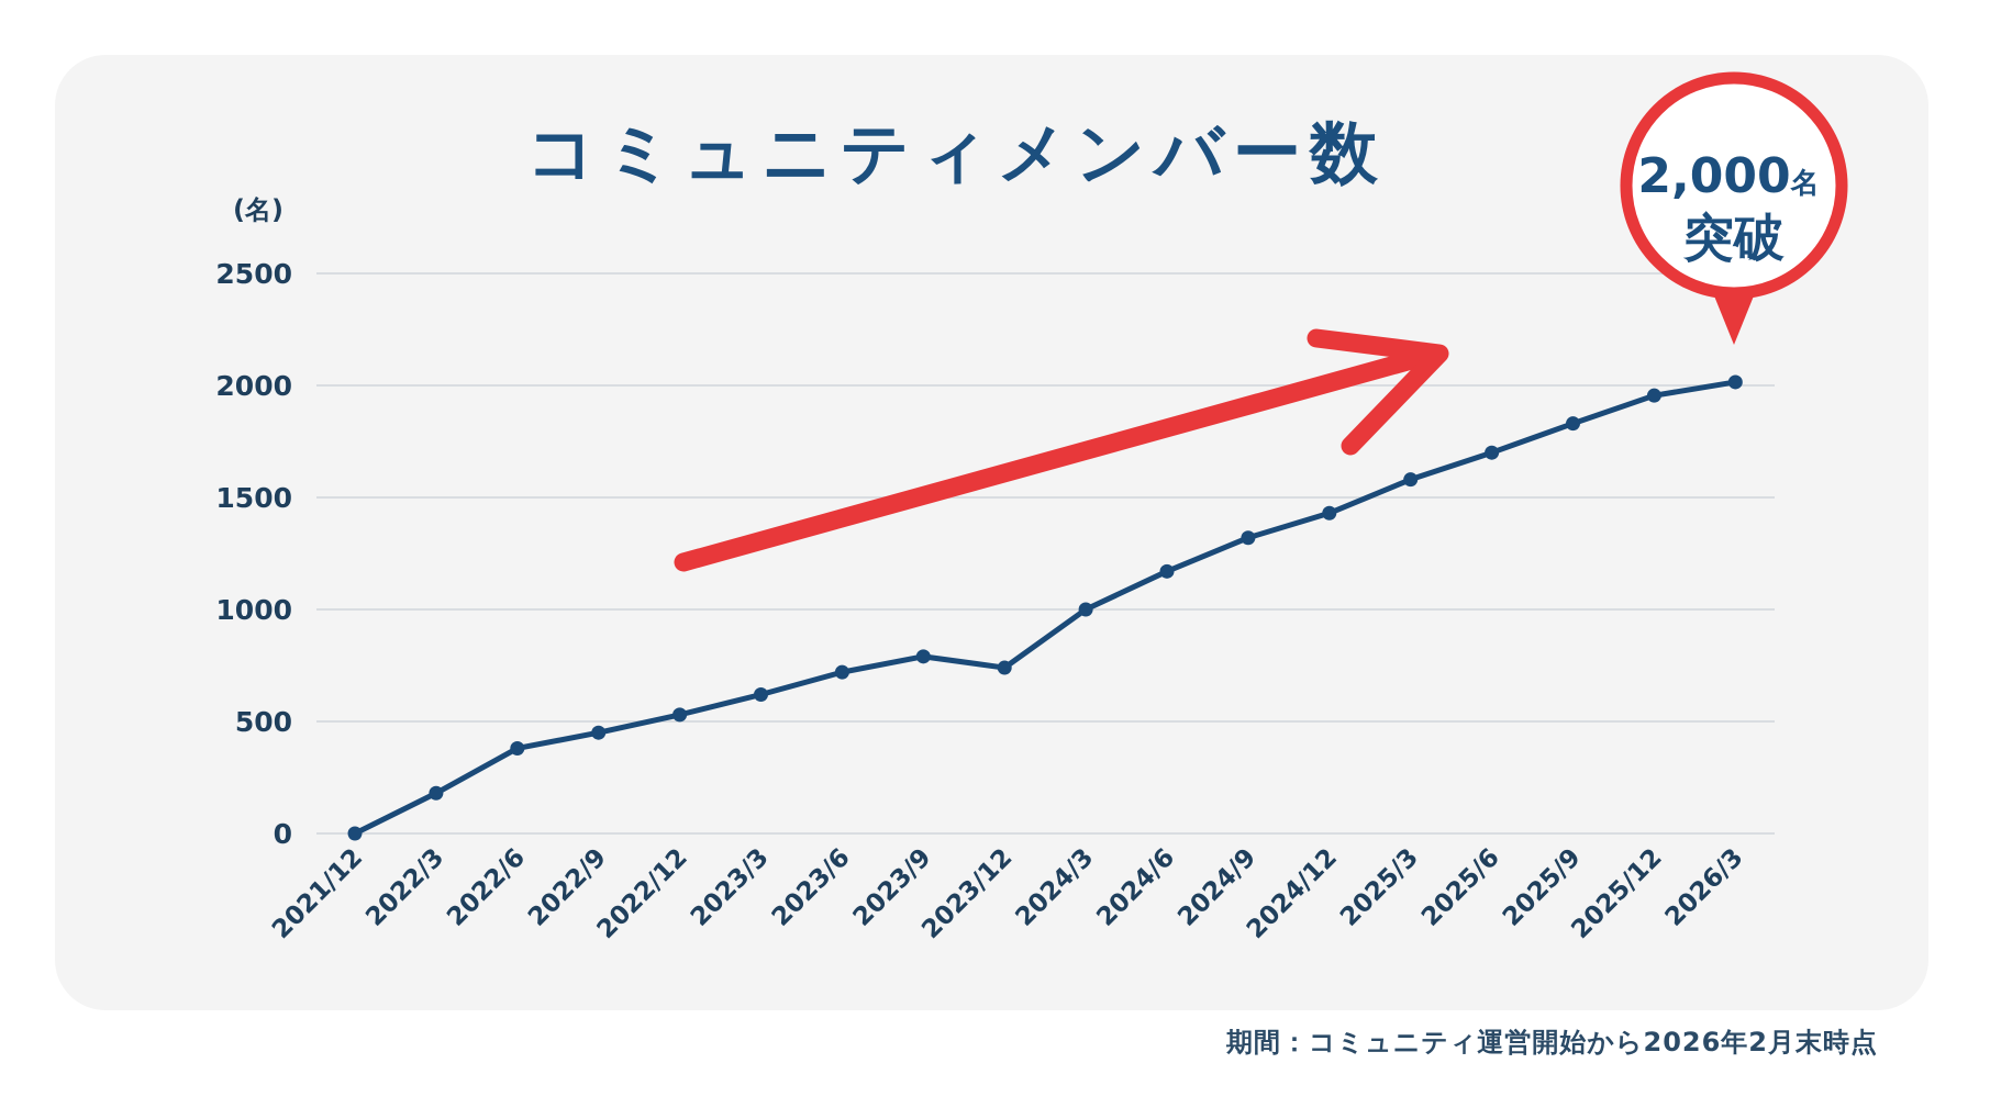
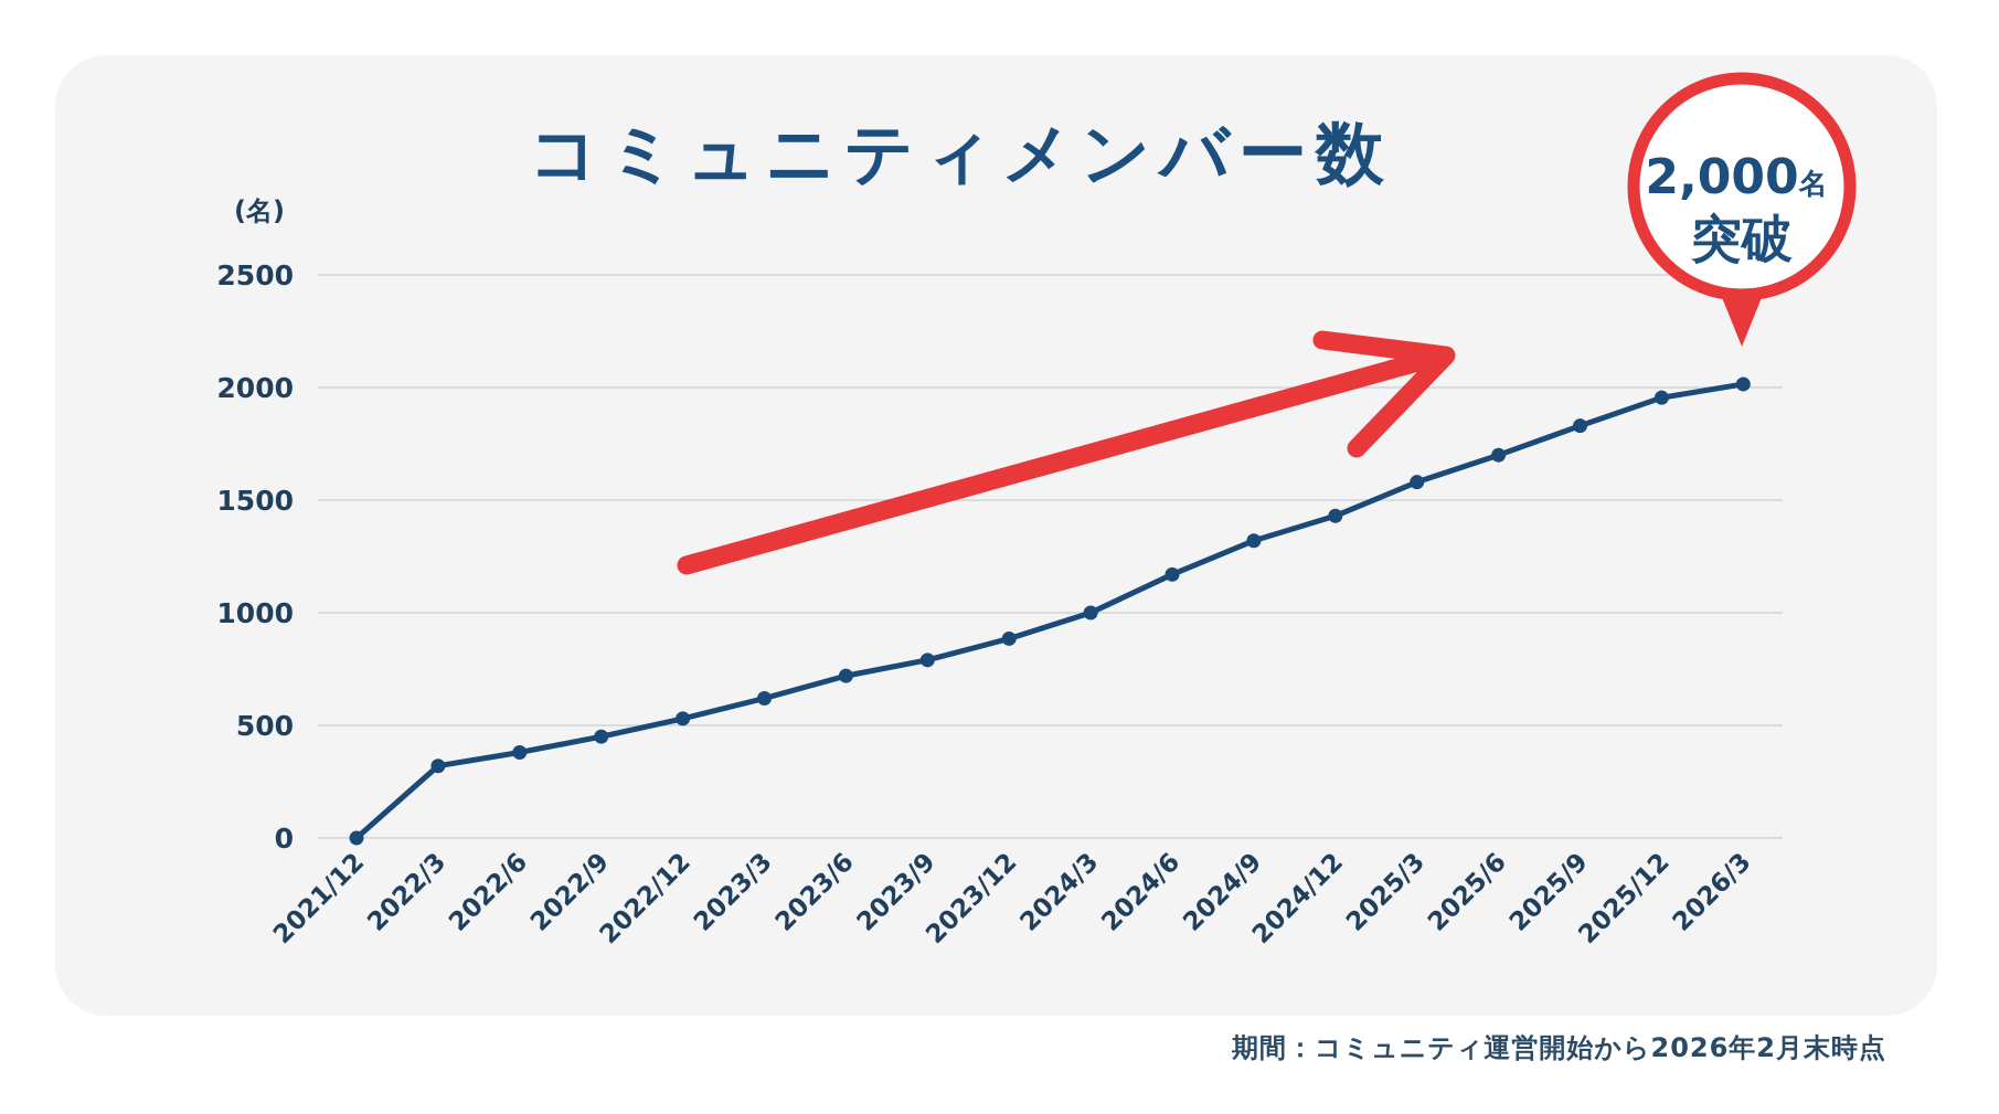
2022/3: 180 -> 320
2023/12: 740 -> 880
